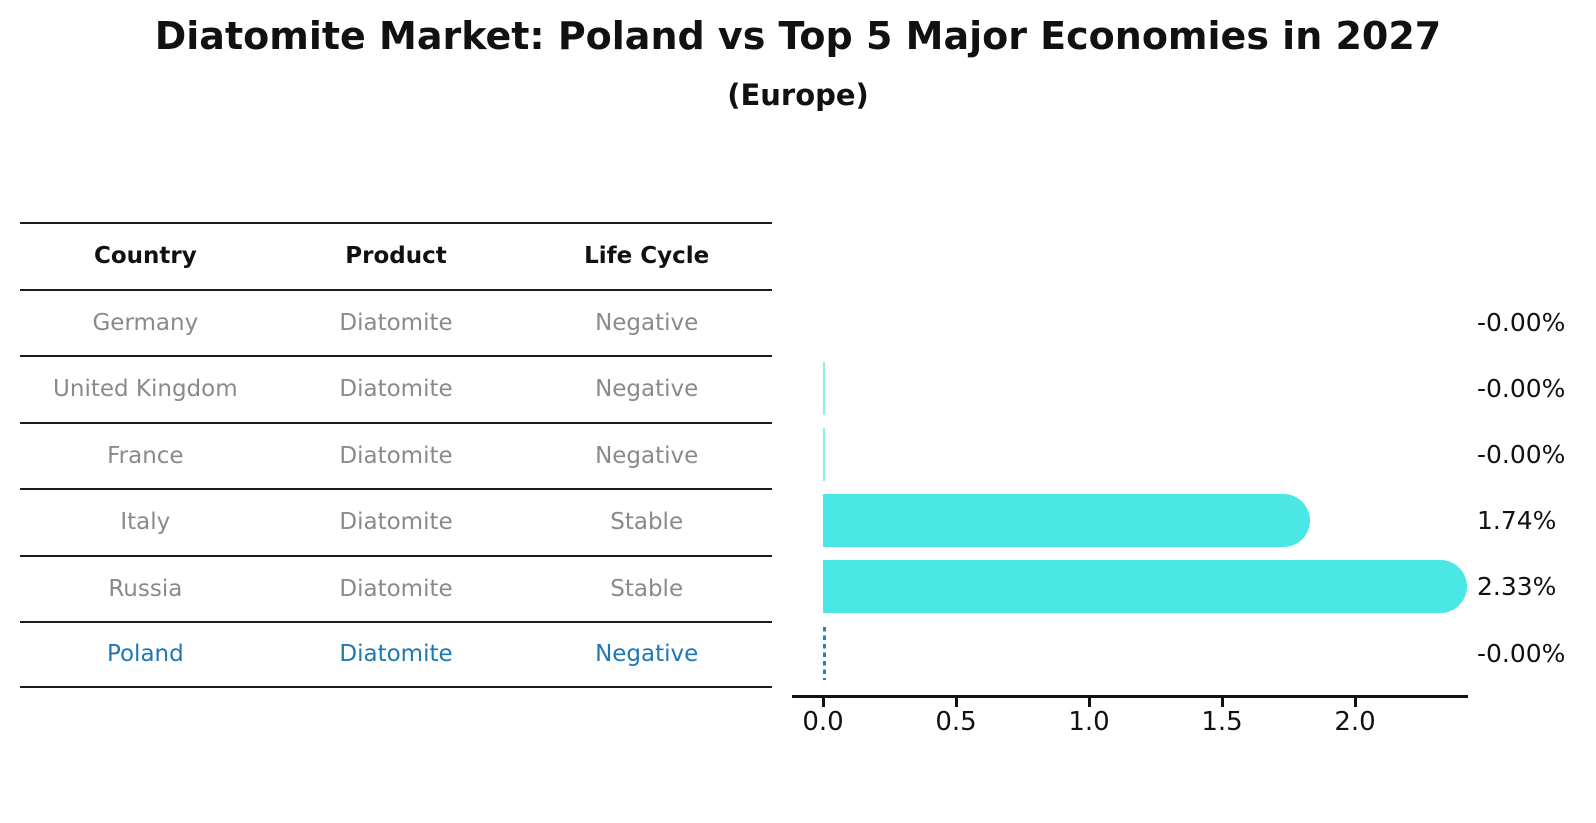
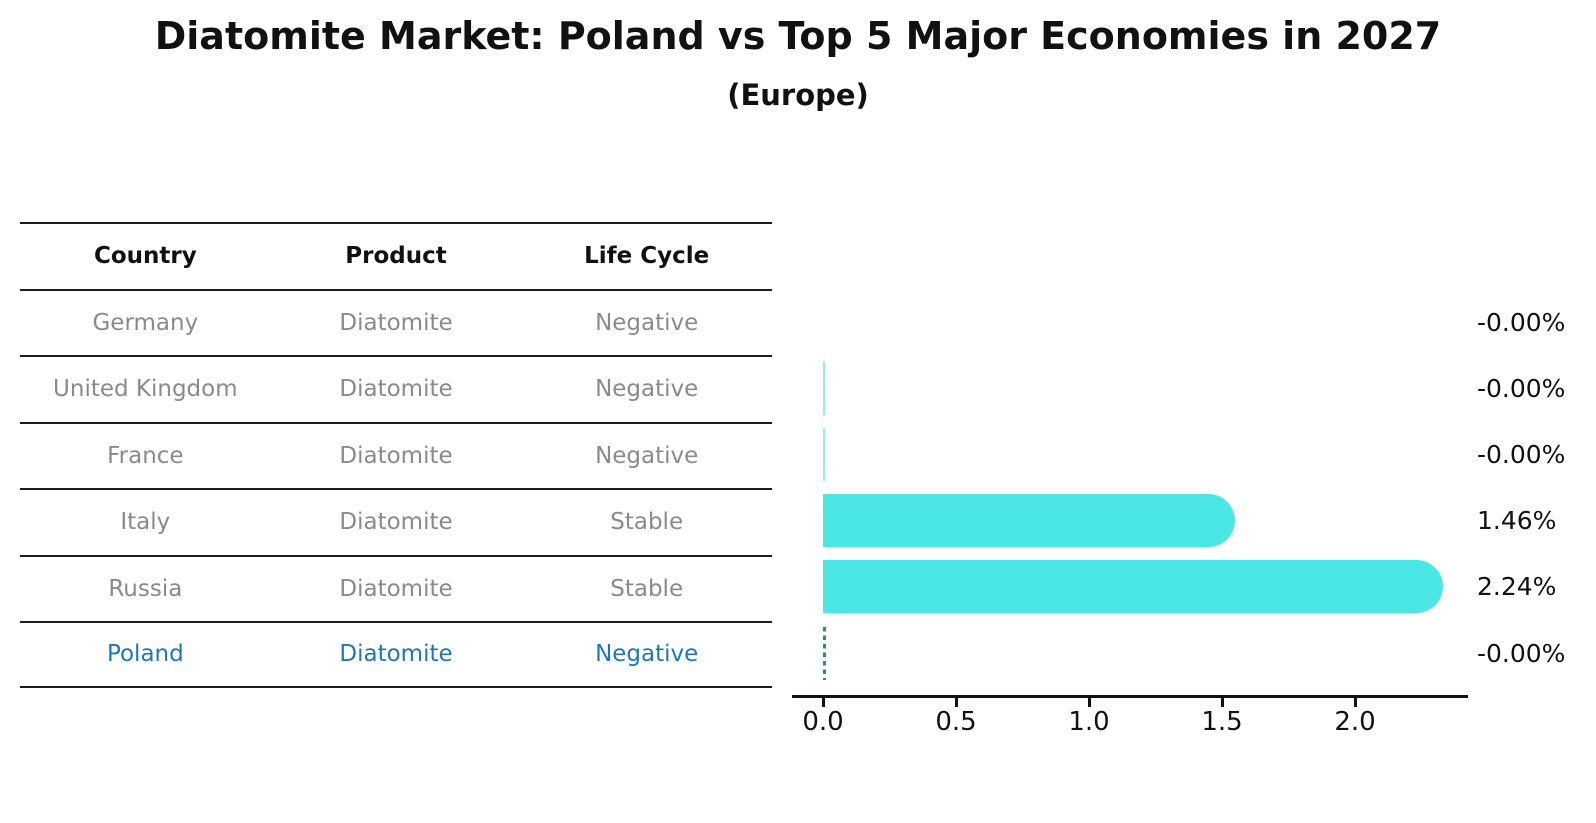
Italy: 1.74% -> 1.46%
Russia: 2.33% -> 2.24%
